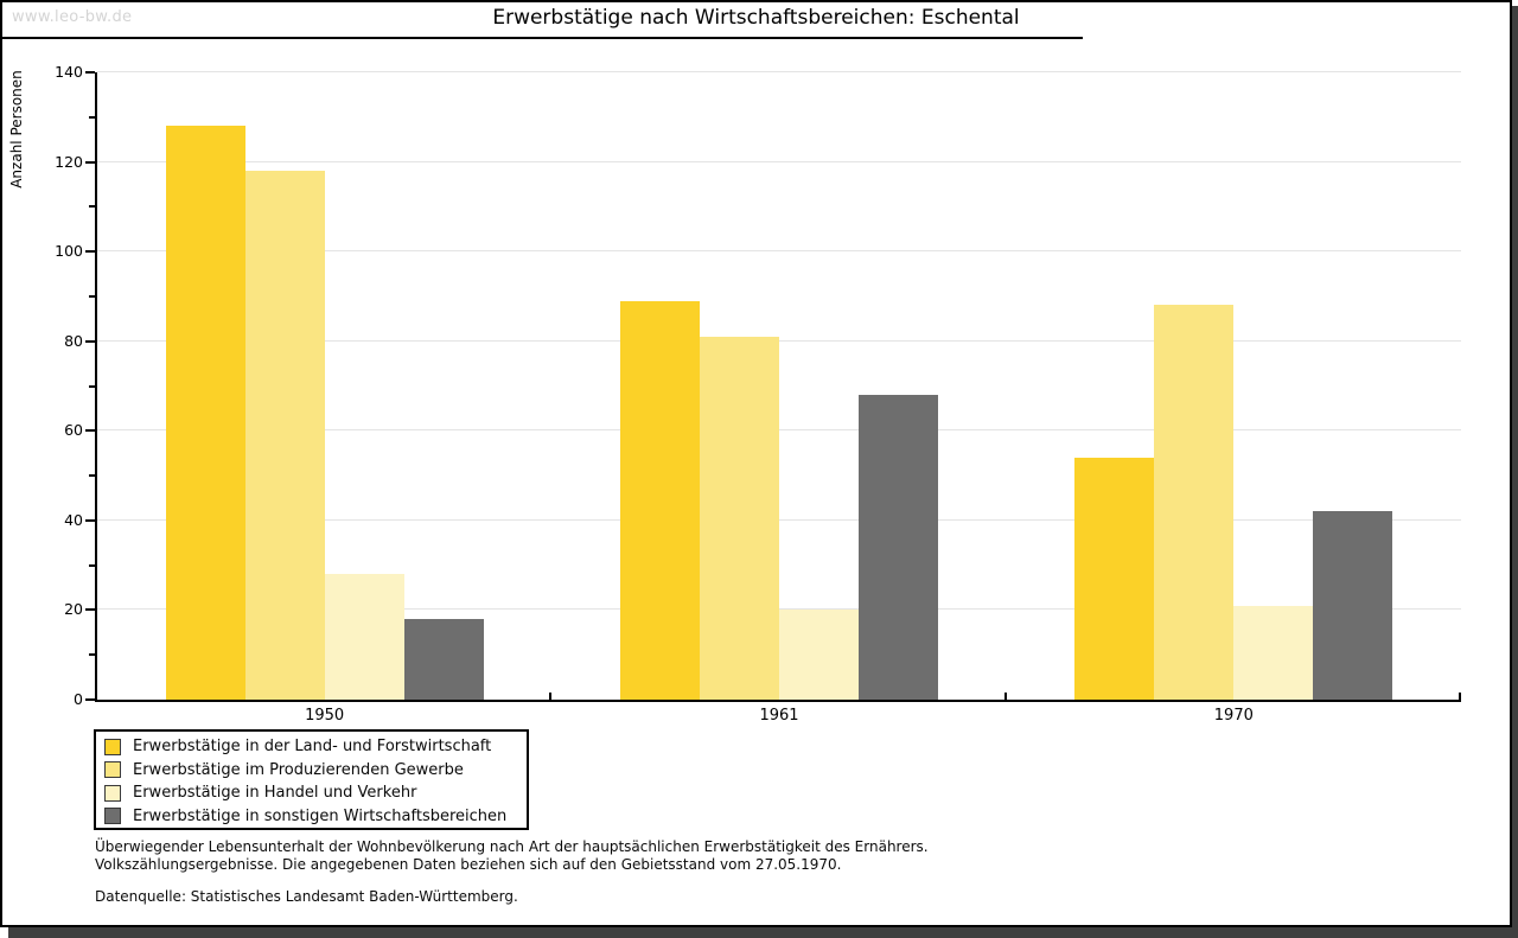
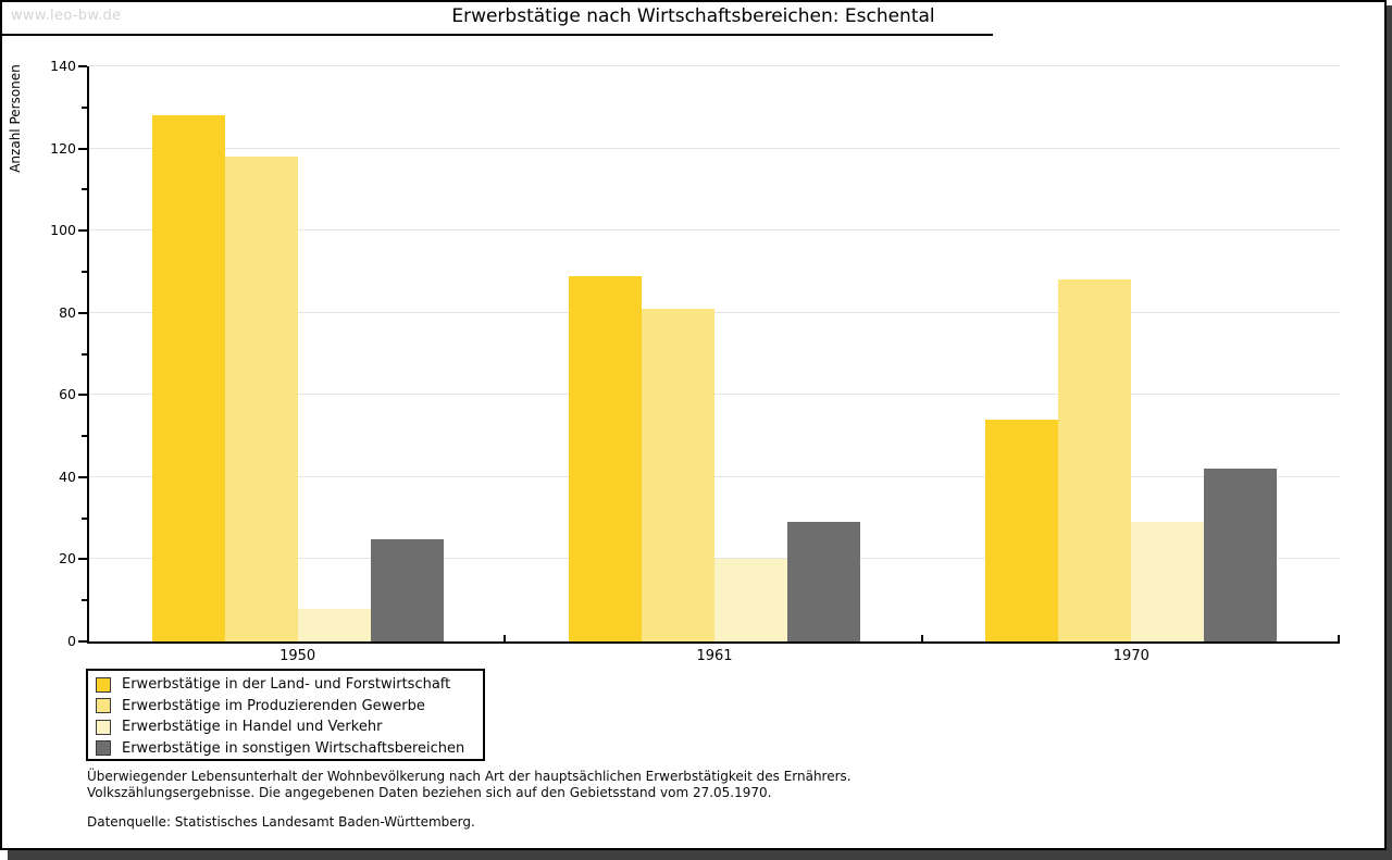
Erwerbstätige in Handel und Verkehr/1950: 28 -> 8
Erwerbstätige in sonstigen Wirtschaftsbereichen/1950: 18 -> 25
Erwerbstätige in sonstigen Wirtschaftsbereichen/1961: 68 -> 29
Erwerbstätige in Handel und Verkehr/1970: 21 -> 29
